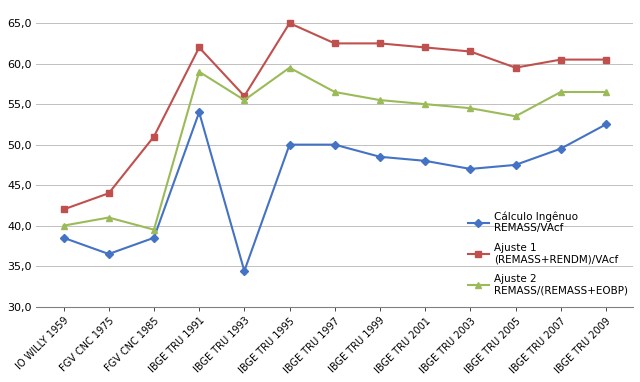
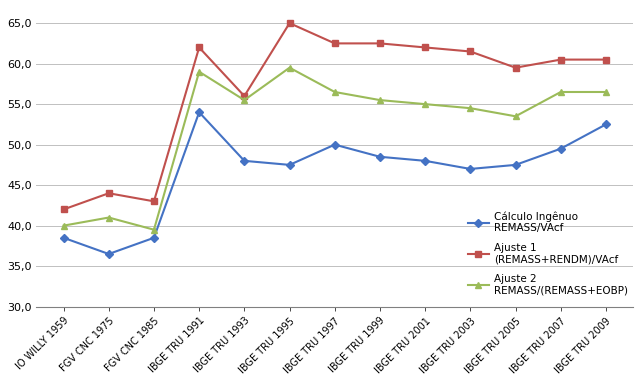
Ajuste 1 (REMASS+RENDM)/VAcf/FGV CNC 1985: 51,0 -> 43,0
Cálculo Ingênuo REMASS/VAcf/IBGE TRU 1993: 34,4 -> 48,0
Cálculo Ingênuo REMASS/VAcf/IBGE TRU 1995: 50,0 -> 47,5
